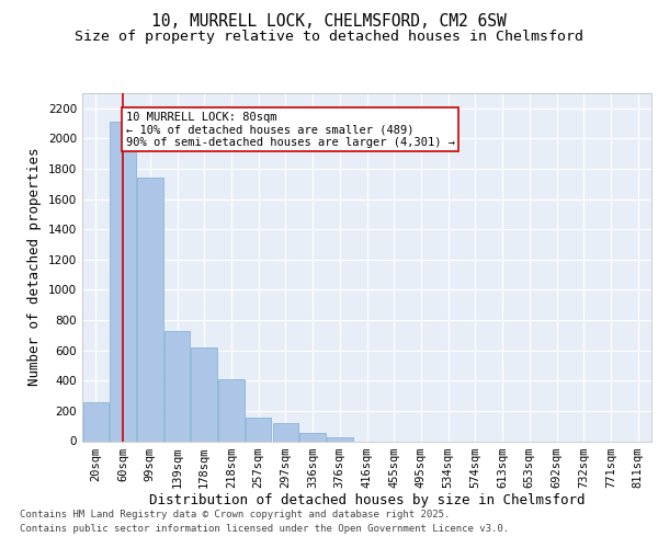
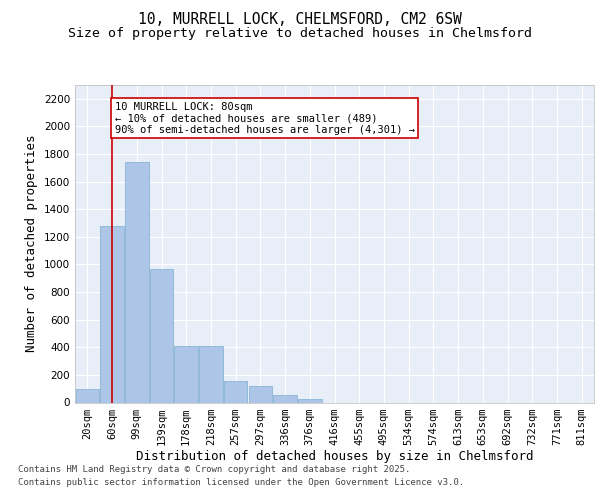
20sqm: 260 -> 100
60sqm: 2110 -> 1280
139sqm: 730 -> 970
178sqm: 620 -> 410
